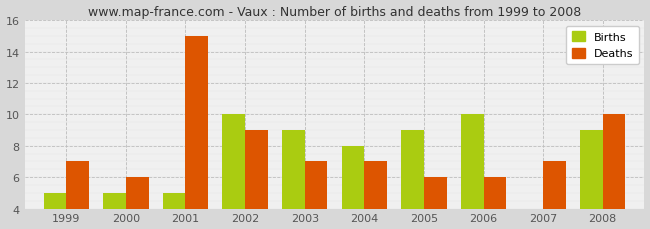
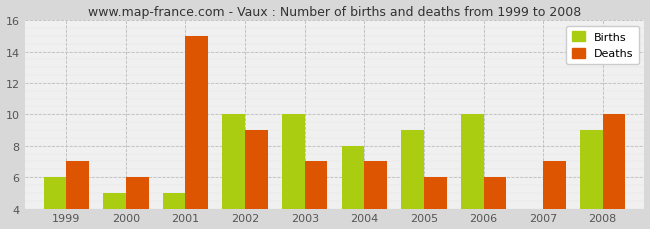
Births/1999: 5 -> 6
Births/2003: 9 -> 10
